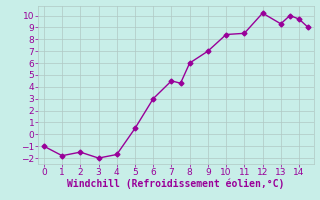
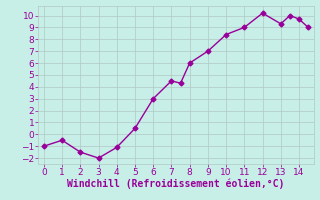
1: -1.8 -> -0.5
4: -1.7 -> -1.1
11: 8.5 -> 9.0
